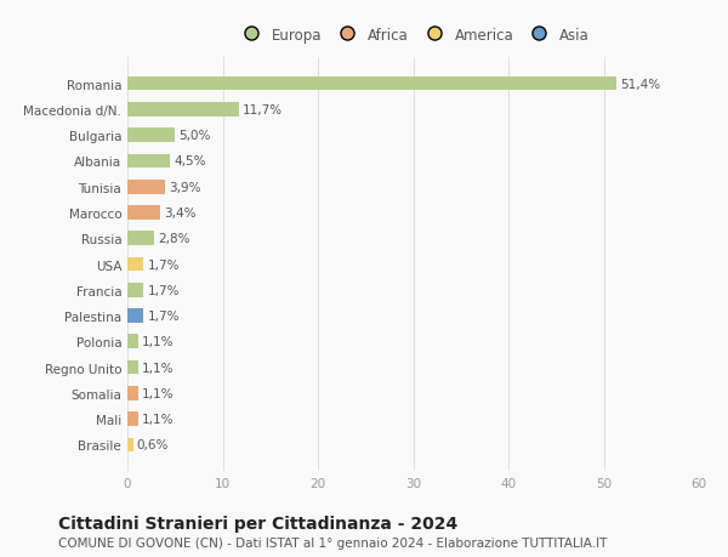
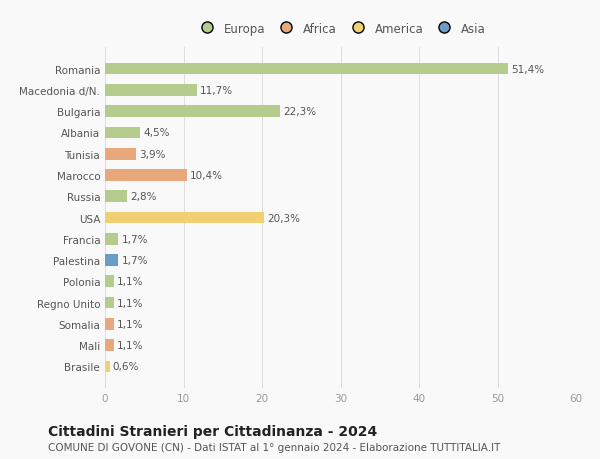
Bulgaria: 5,0% -> 22,3%
Marocco: 3,4% -> 10,4%
USA: 1,7% -> 20,3%
